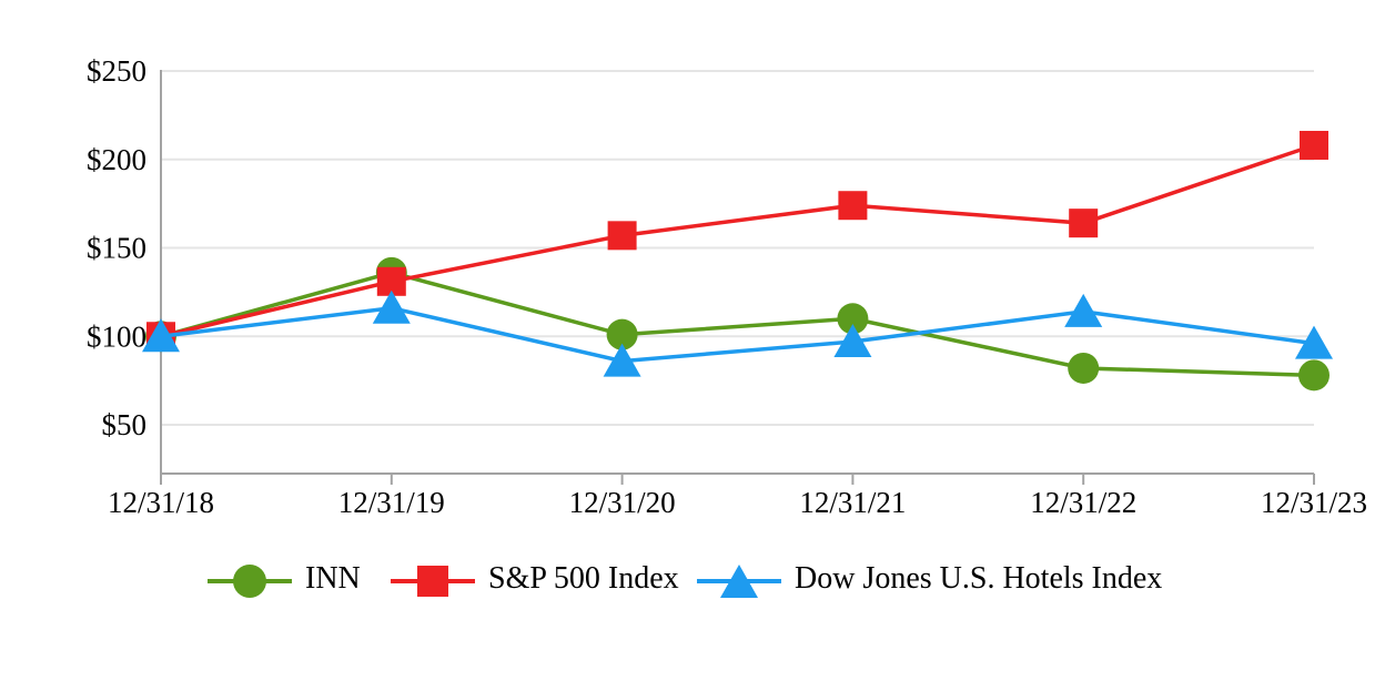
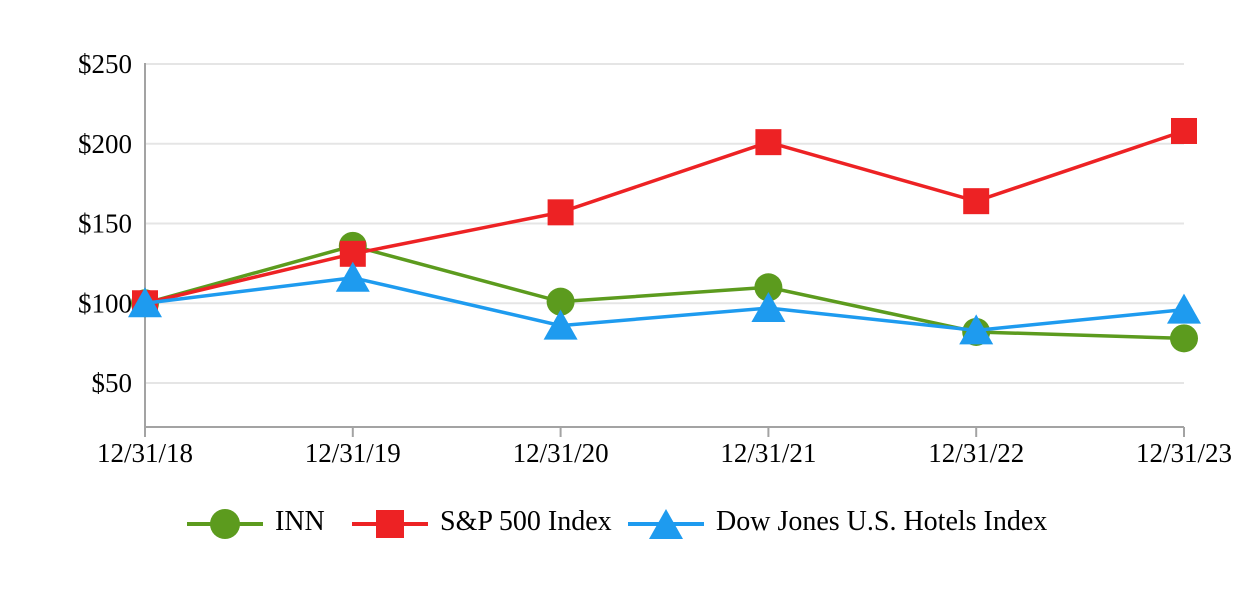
S&P 500 Index/12/31/21: $174 -> $201
Dow Jones U.S. Hotels Index/12/31/22: $114 -> $83
